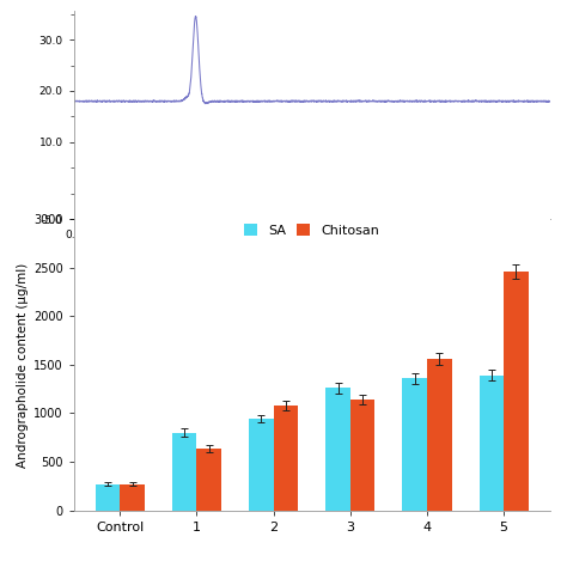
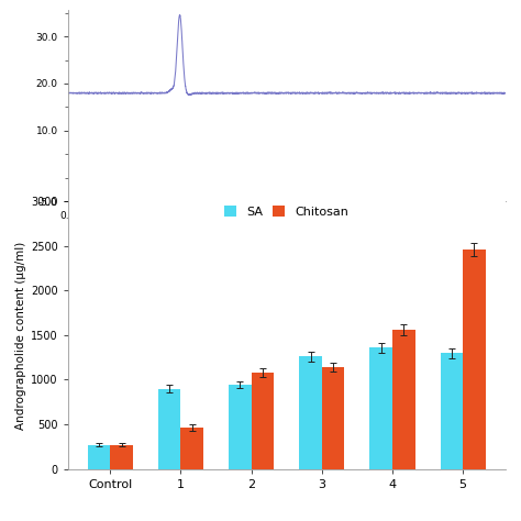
SA/1: 800 -> 900
Chitosan/1: 640 -> 460
SA/5: 1390 -> 1300
